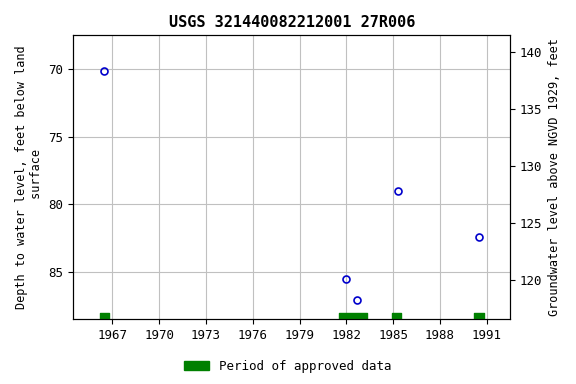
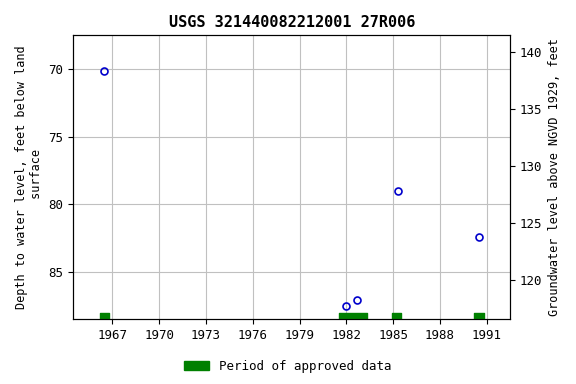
1982: 85.5 -> 87.5
